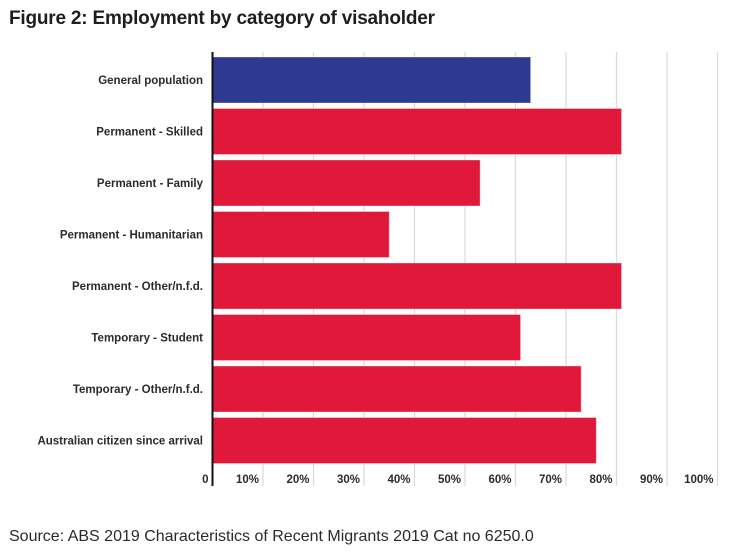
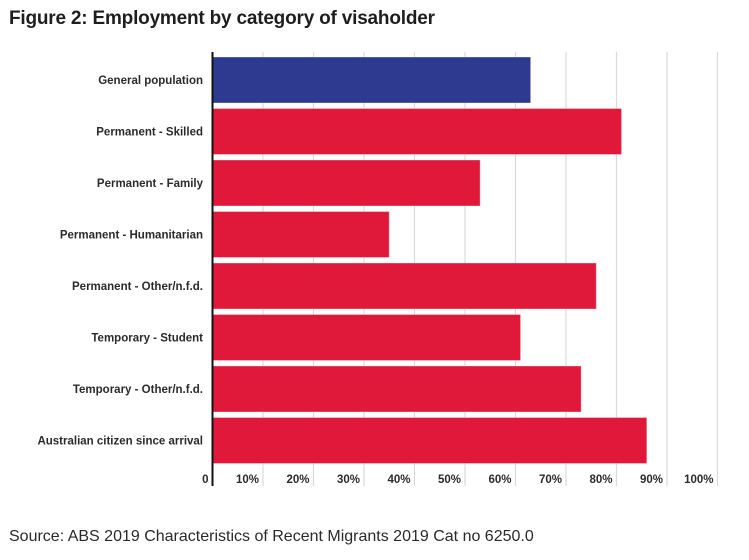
Permanent - Other/n.f.d.: 81% -> 76%
Australian citizen since arrival: 76% -> 86%
